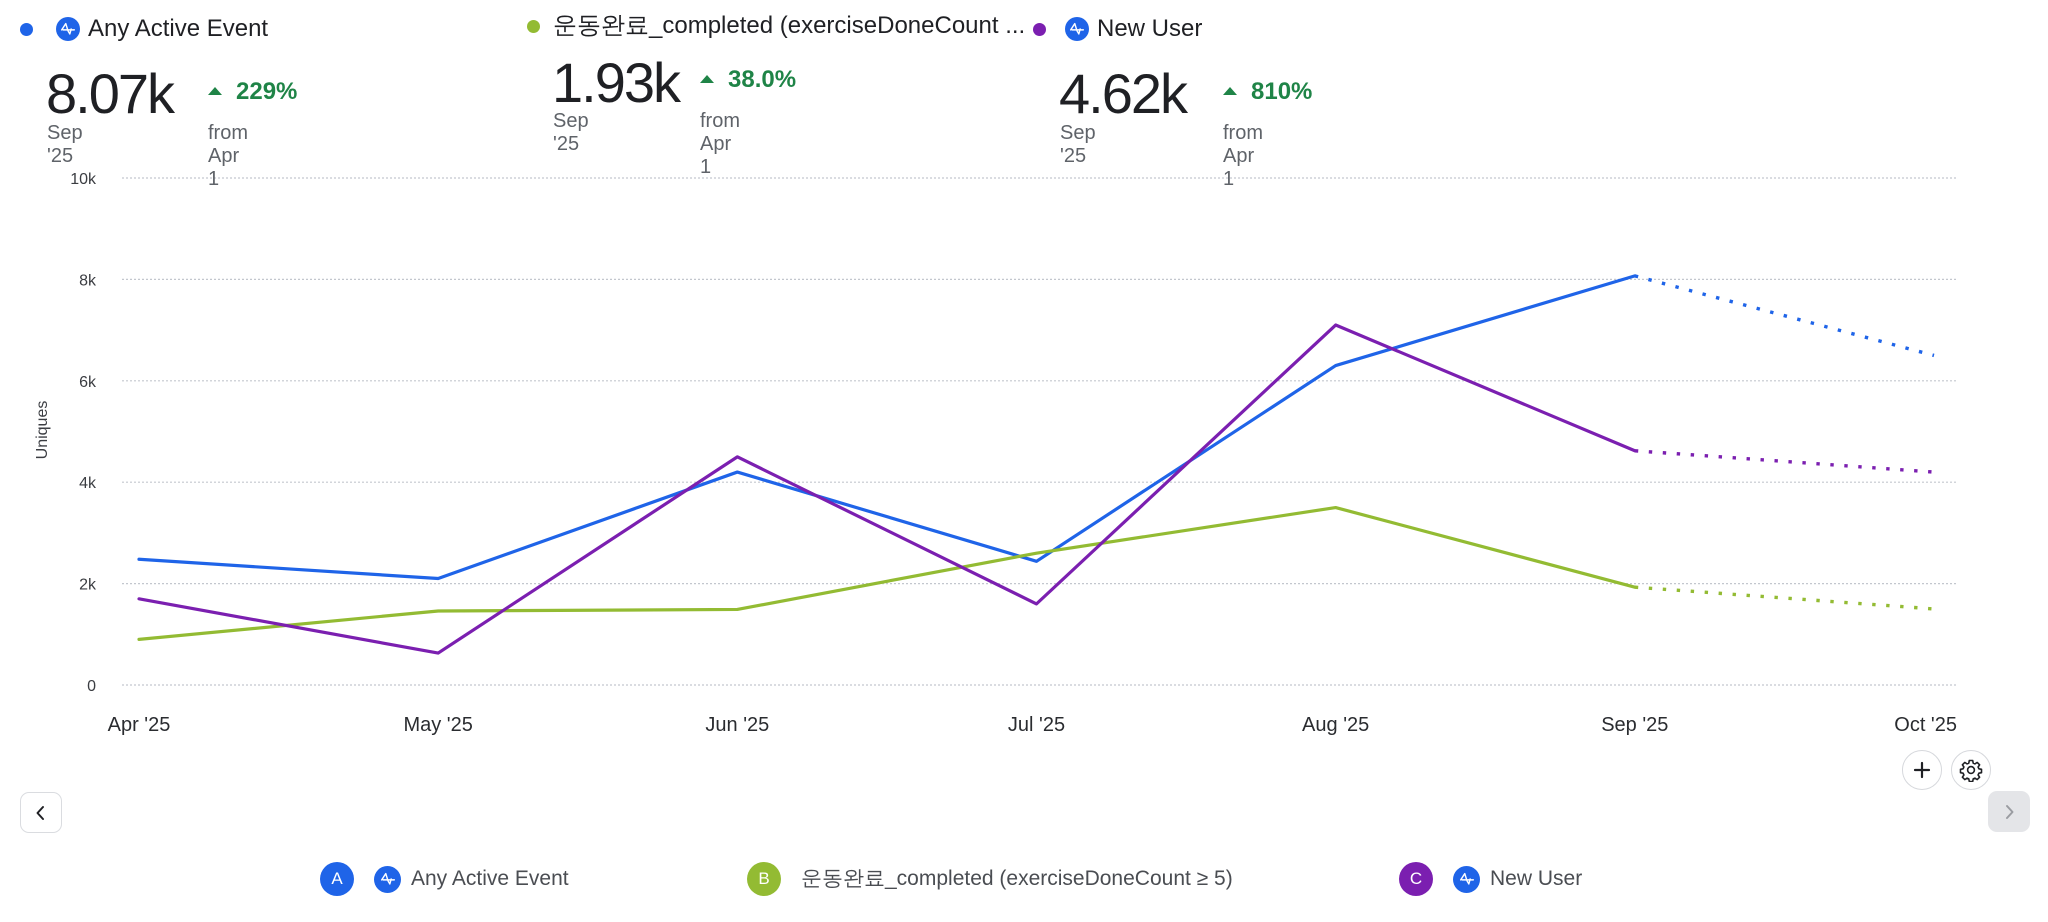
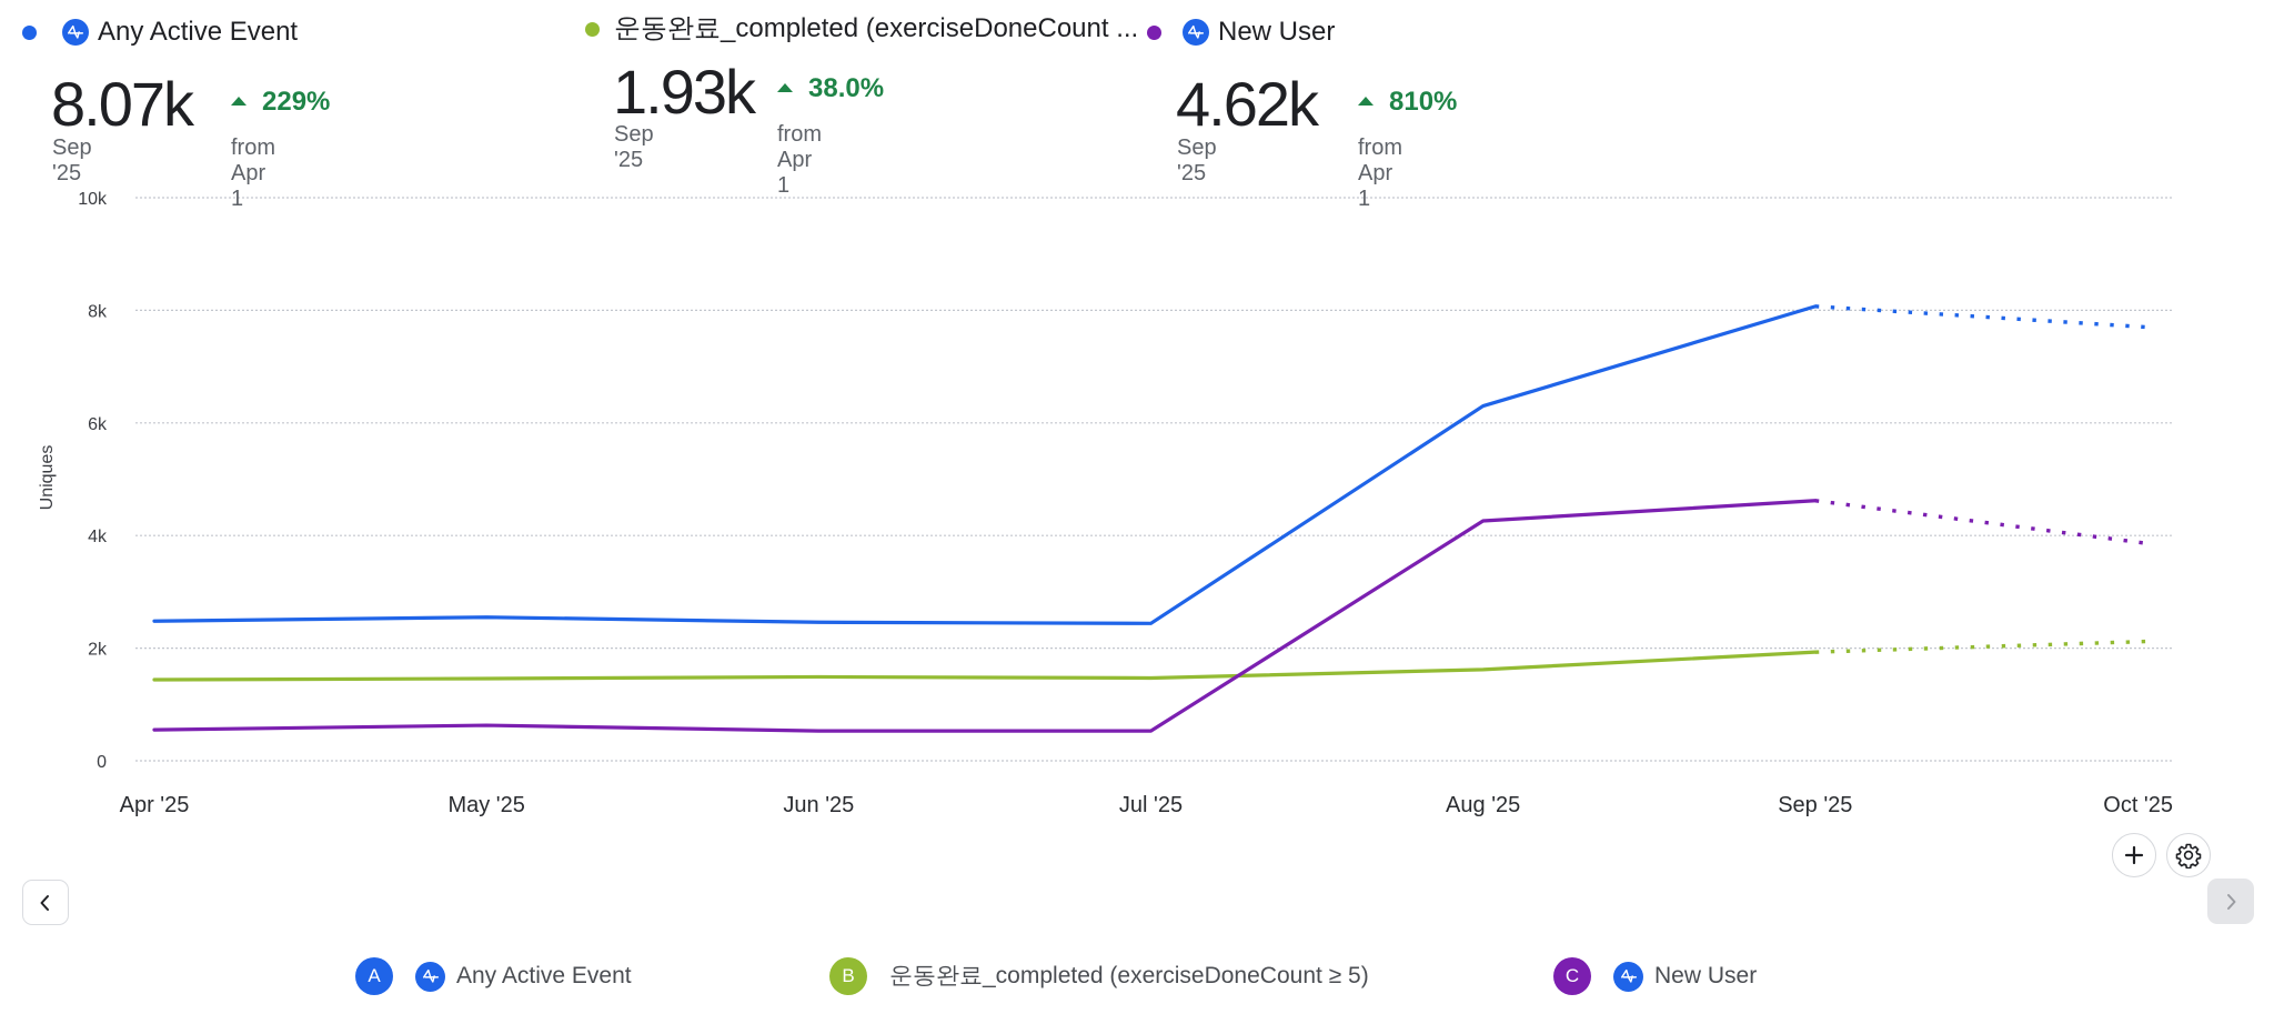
운동완료_completed (exerciseDoneCount ≥ 5)/Apr '25: 0.9k -> 1.4k
New User/Apr '25: 1.7k -> 0.6k
Any Active Event/May '25: 2.1k -> 2.6k
Any Active Event/Jun '25: 4.2k -> 2.5k
New User/Jun '25: 4.5k -> 0.5k
운동완료_completed (exerciseDoneCount ≥ 5)/Jul '25: 2.6k -> 1.5k
New User/Jul '25: 1.6k -> 0.5k
운동완료_completed (exerciseDoneCount ≥ 5)/Aug '25: 3.5k -> 1.6k
New User/Aug '25: 7.1k -> 4.3k
Any Active Event/Oct '25: 6.5k -> 7.7k
운동완료_completed (exerciseDoneCount ≥ 5)/Oct '25: 1.5k -> 2.1k
New User/Oct '25: 4.2k -> 3.9k
